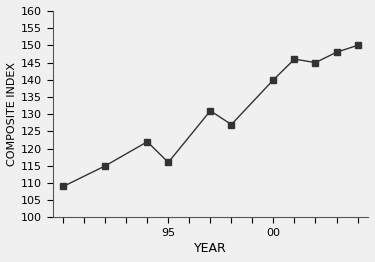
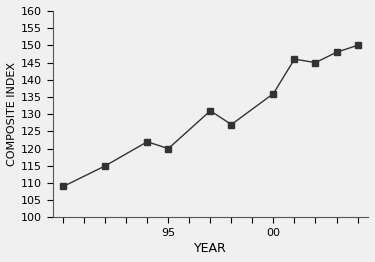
95: 116 -> 120
00: 140 -> 136
